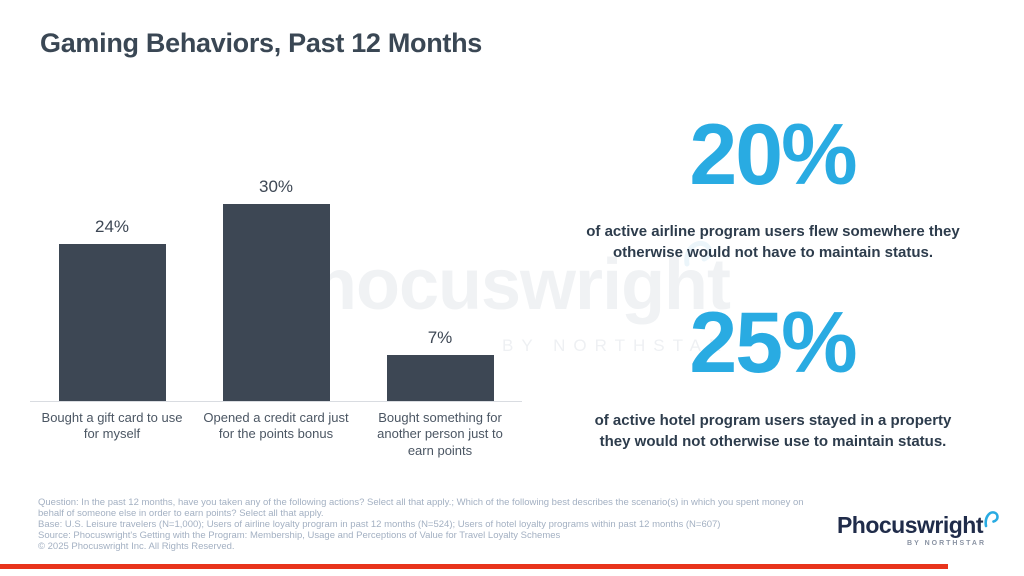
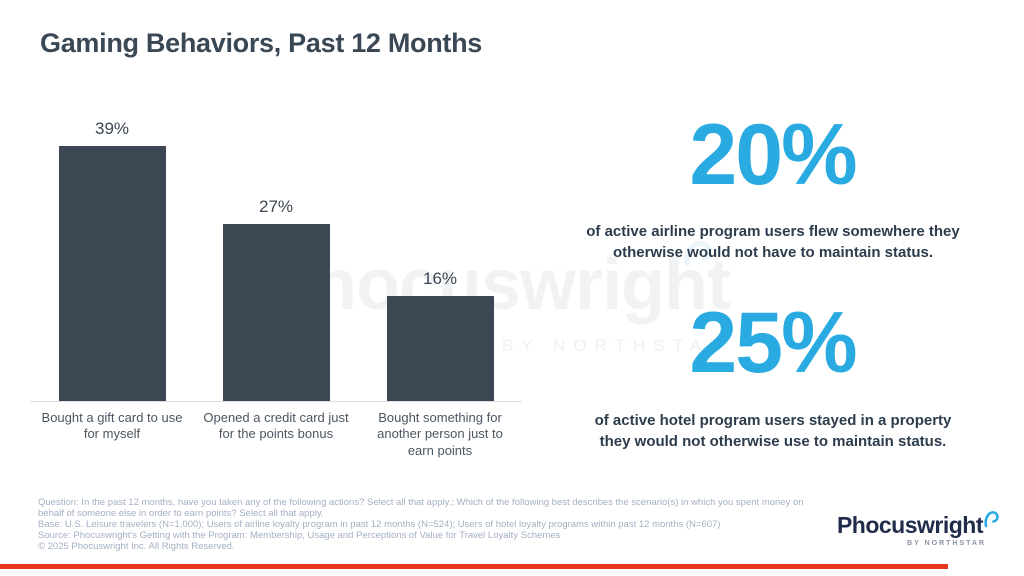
Bought a gift card to use for myself: 24% -> 39%
Opened a credit card just for the points bonus: 30% -> 27%
Bought something for another person just to earn points: 7% -> 16%
